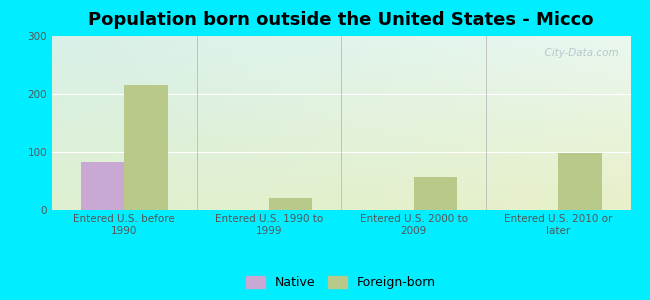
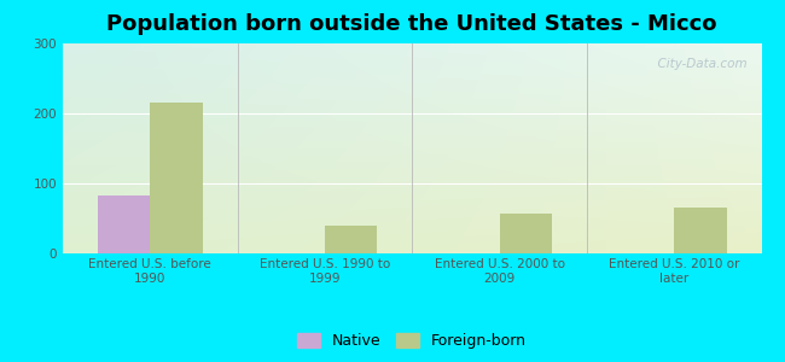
Foreign-born/Entered U.S. 1990 to 1999: 20 -> 40
Foreign-born/Entered U.S. 2010 or later: 98 -> 65
